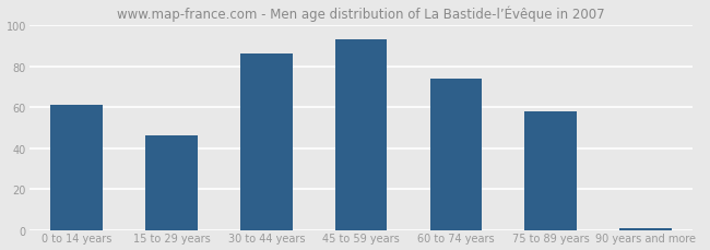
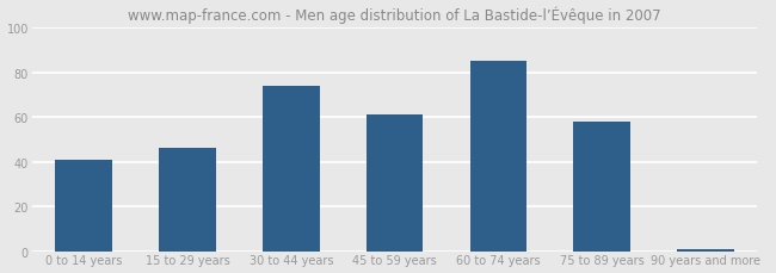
0 to 14 years: 61 -> 41
30 to 44 years: 86 -> 74
45 to 59 years: 93 -> 61
60 to 74 years: 74 -> 85
